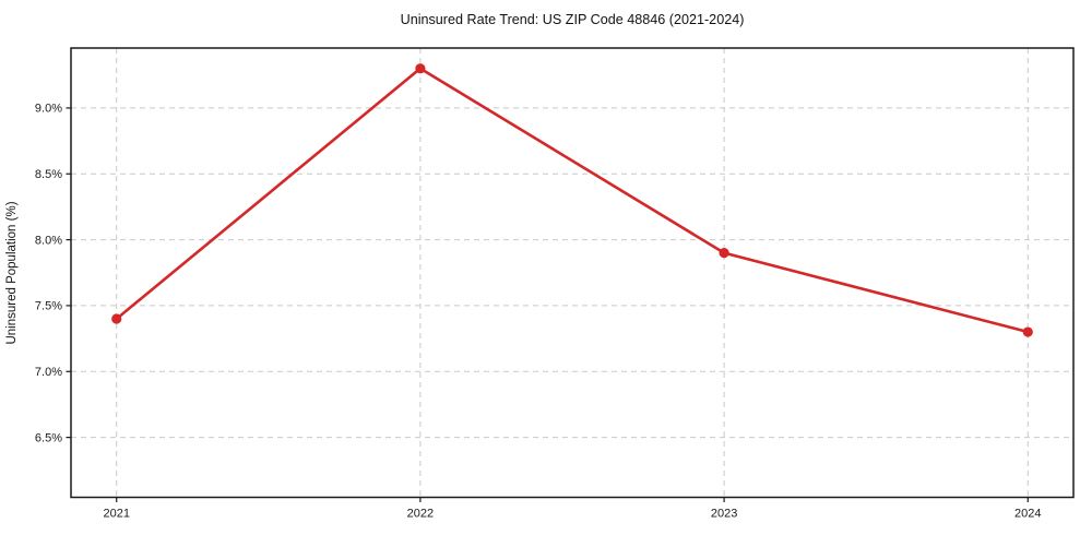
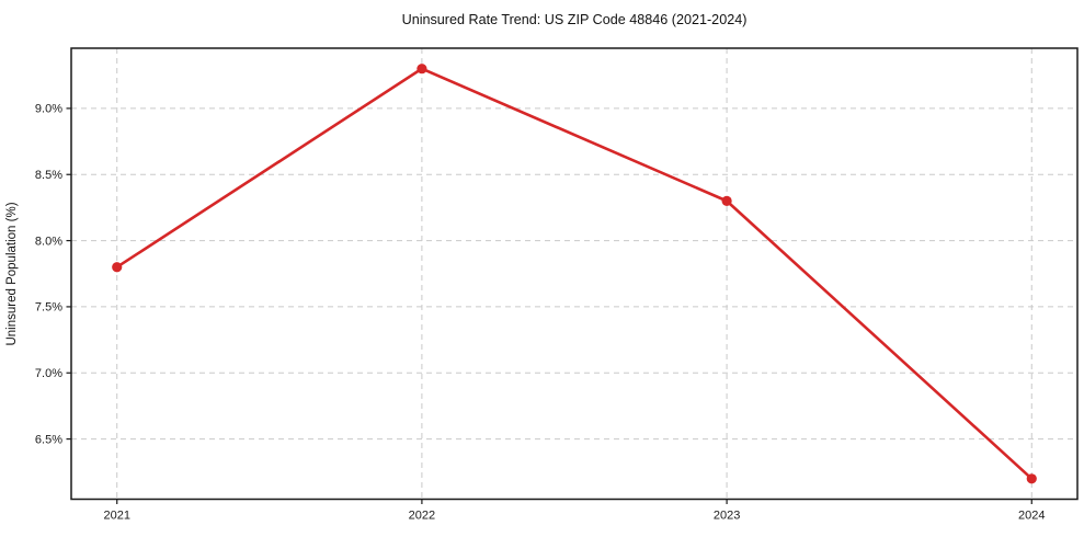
2021: 7.4% -> 7.8%
2023: 7.9% -> 8.3%
2024: 7.3% -> 6.2%
